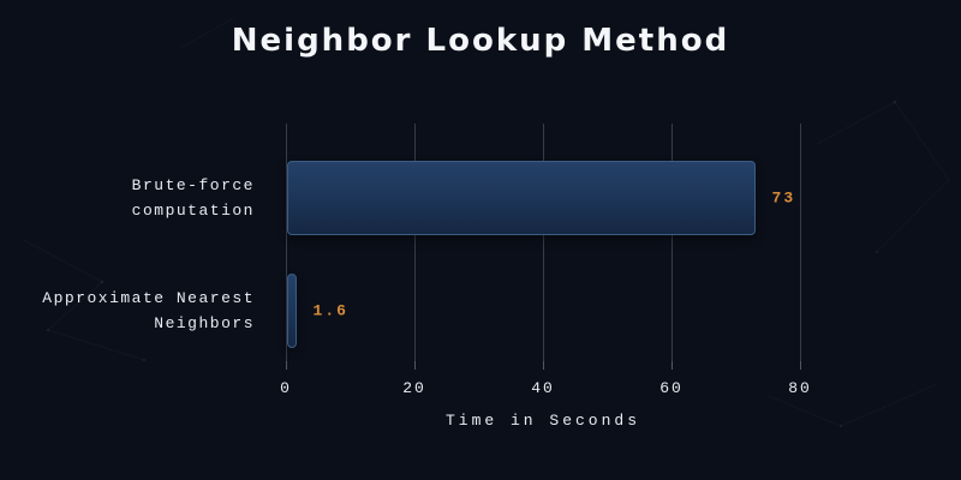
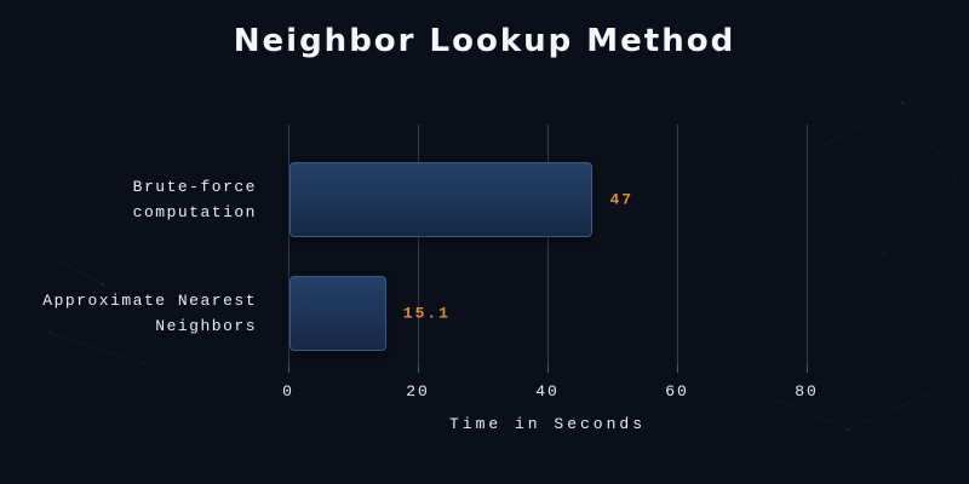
Brute-force computation: 73 -> 47
Approximate Nearest Neighbors: 1.6 -> 15.1
